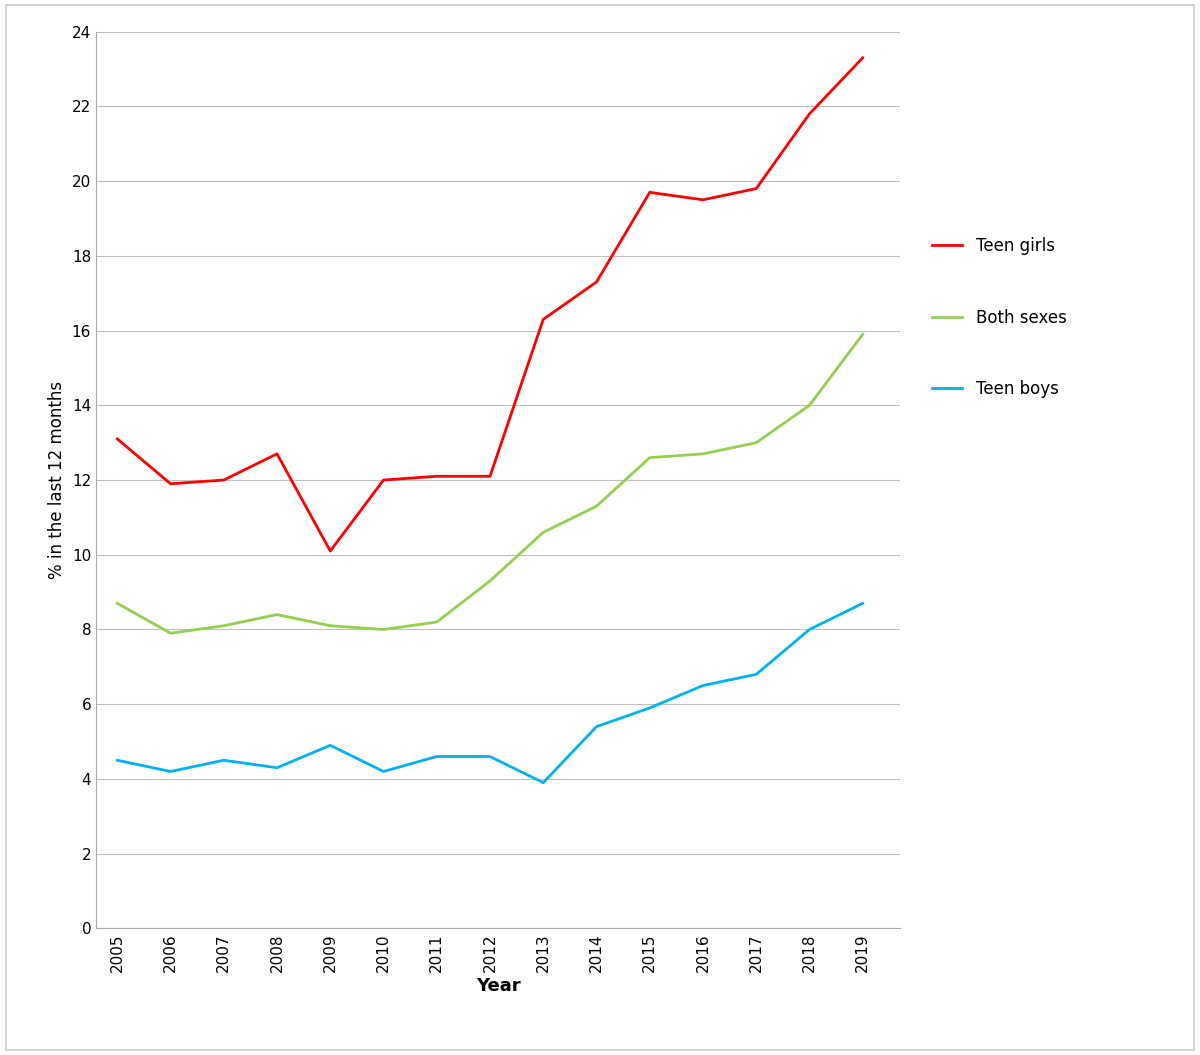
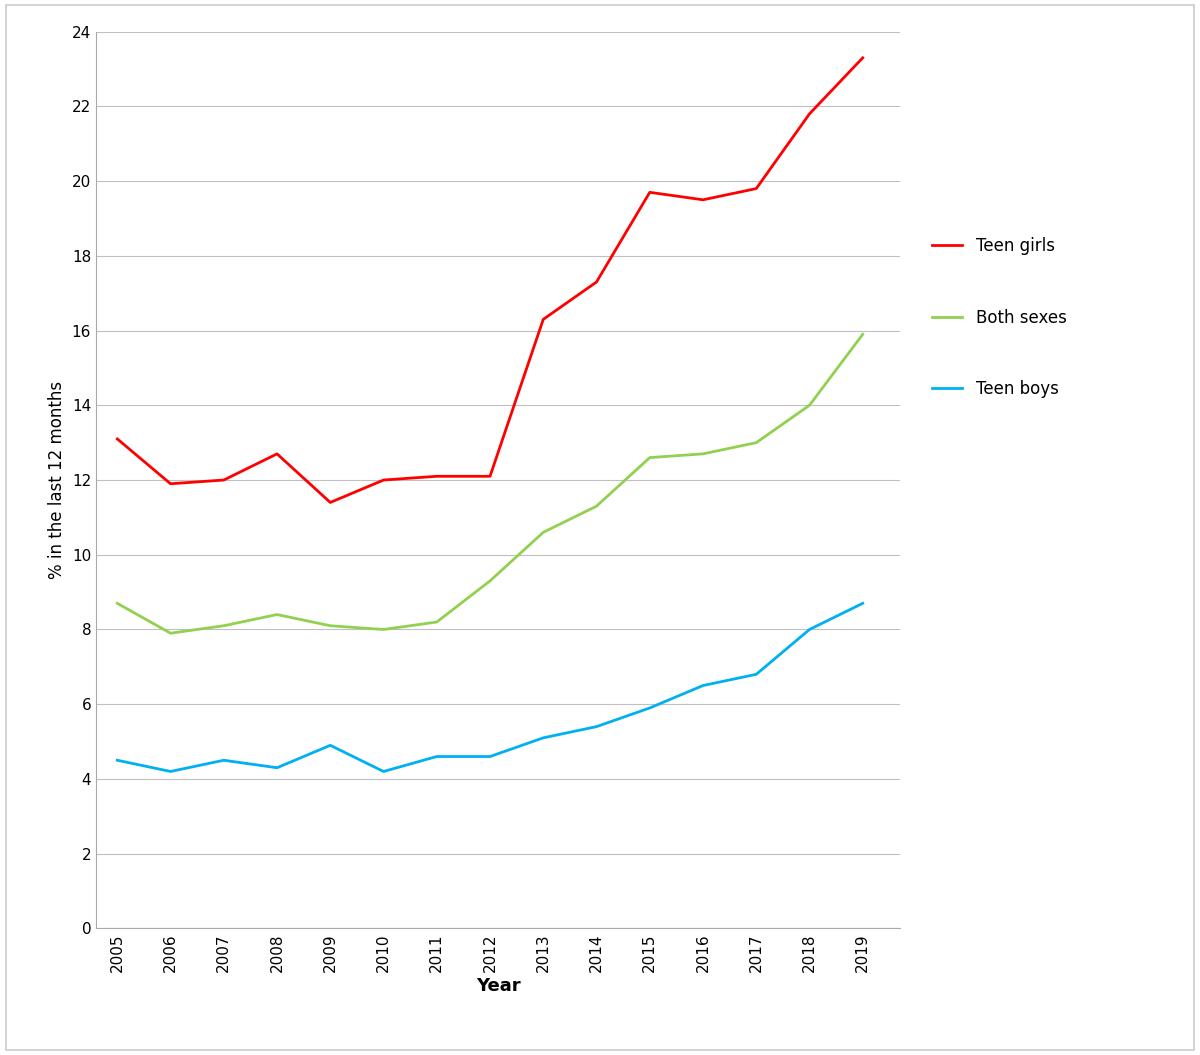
Teen girls/2009: 10.1 -> 11.4
Teen boys/2013: 3.9 -> 5.1
